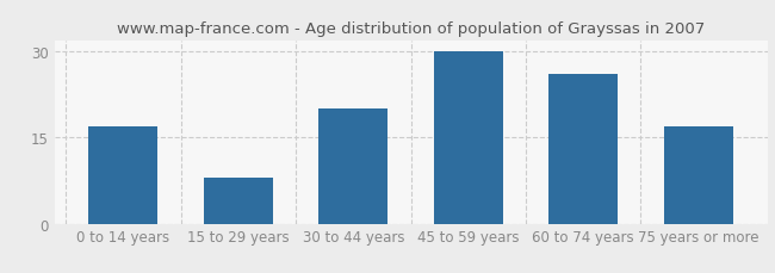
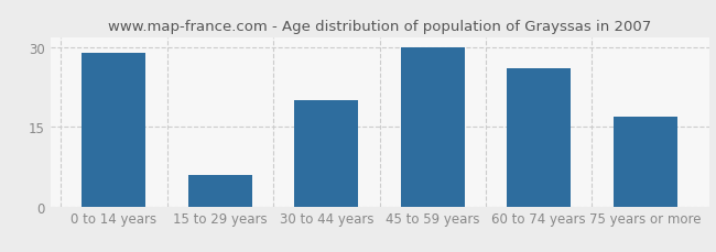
0 to 14 years: 17 -> 29
15 to 29 years: 8 -> 6
